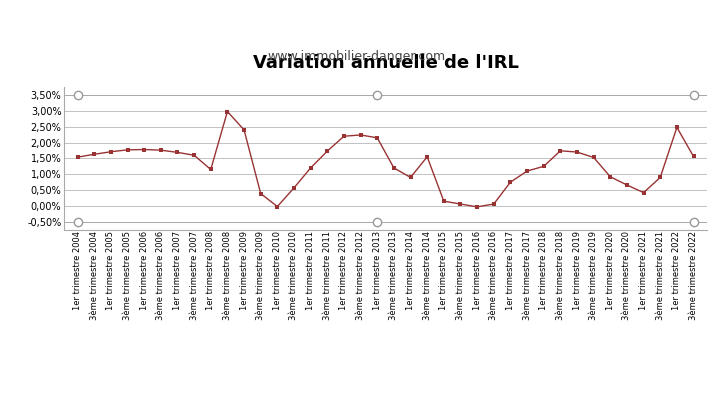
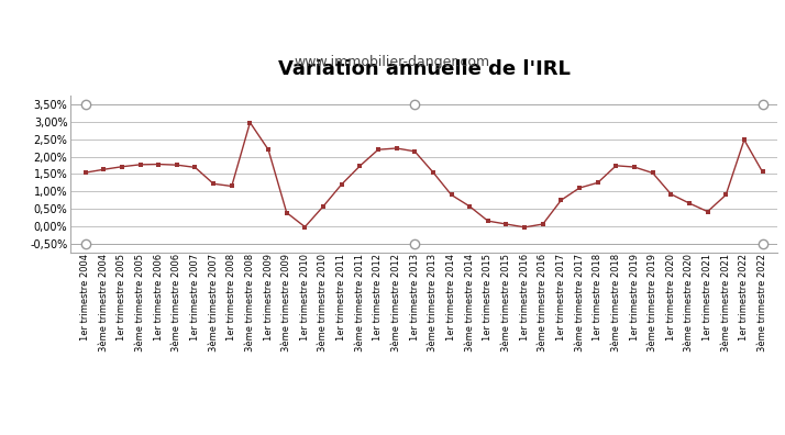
3ème trimestre 2007: 1,60% -> 1,22%
1er trimestre 2009: 2,40% -> 2,20%
3ème trimestre 2013: 1,20% -> 1,55%
3ème trimestre 2014: 1,55% -> 0,57%
